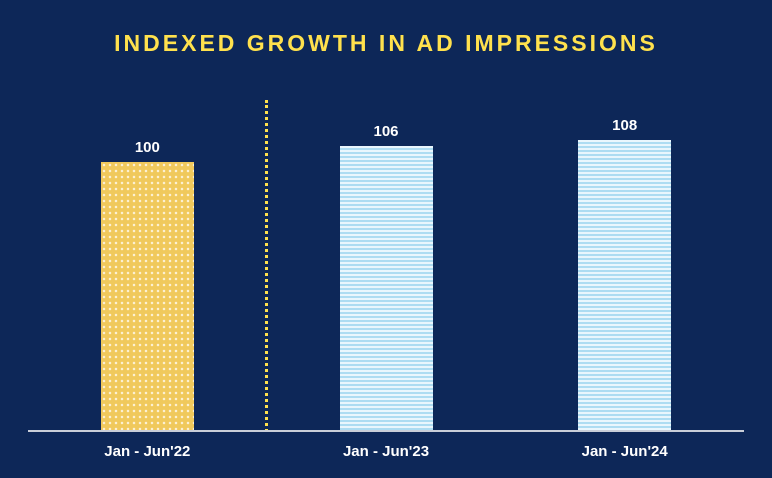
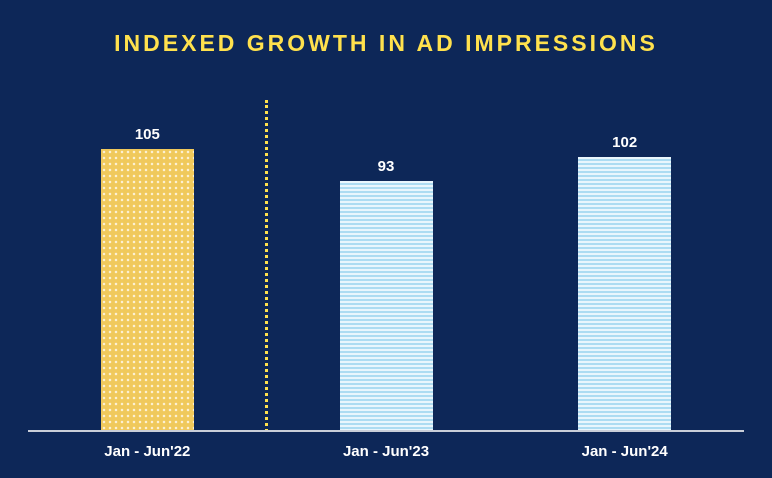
Jan - Jun'22: 100 -> 105
Jan - Jun'23: 106 -> 93
Jan - Jun'24: 108 -> 102
